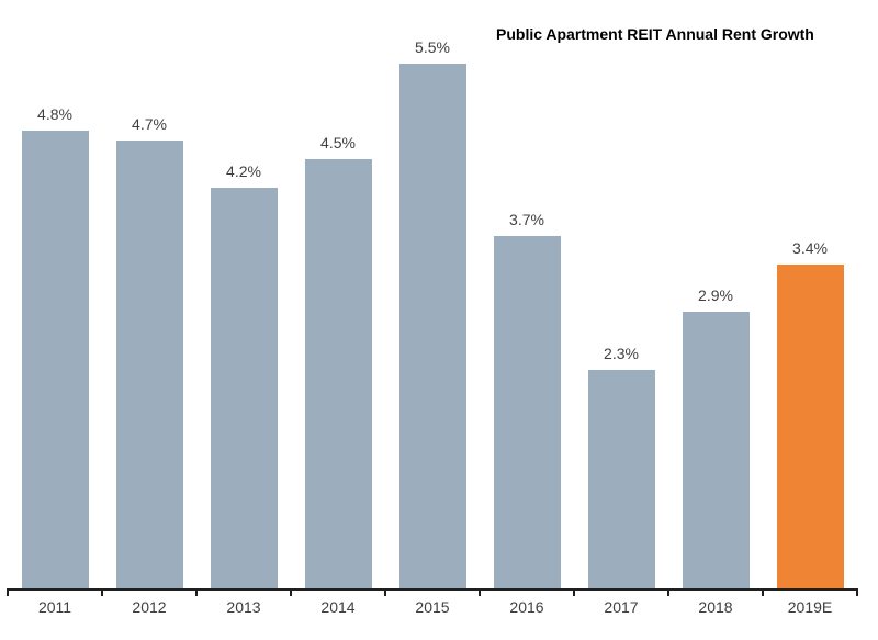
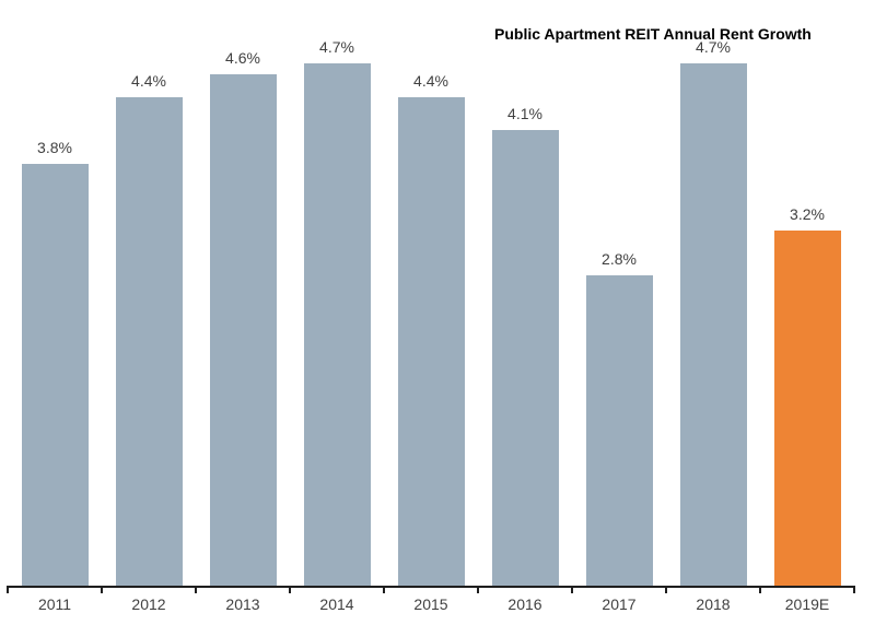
2011: 4.8% -> 3.8%
2012: 4.7% -> 4.4%
2013: 4.2% -> 4.6%
2014: 4.5% -> 4.7%
2015: 5.5% -> 4.4%
2016: 3.7% -> 4.1%
2017: 2.3% -> 2.8%
2018: 2.9% -> 4.7%
2019E: 3.4% -> 3.2%
